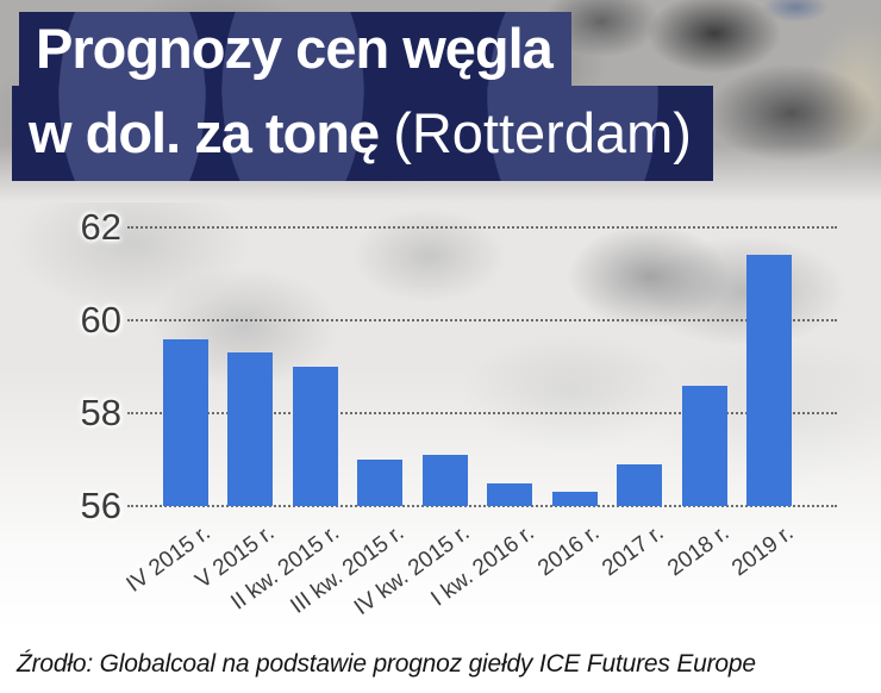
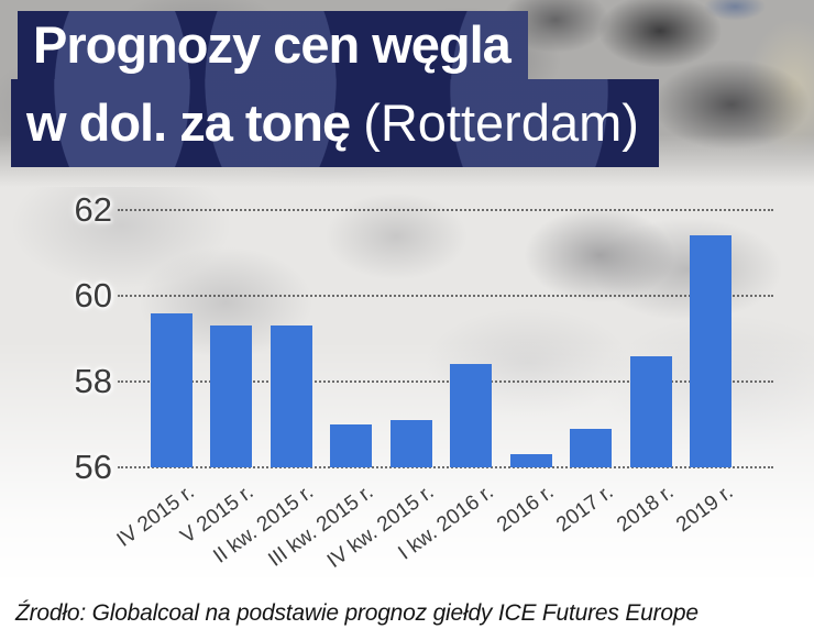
II kw. 2015 r.: 59.0 -> 59.3
I kw. 2016 r.: 56.5 -> 58.4
